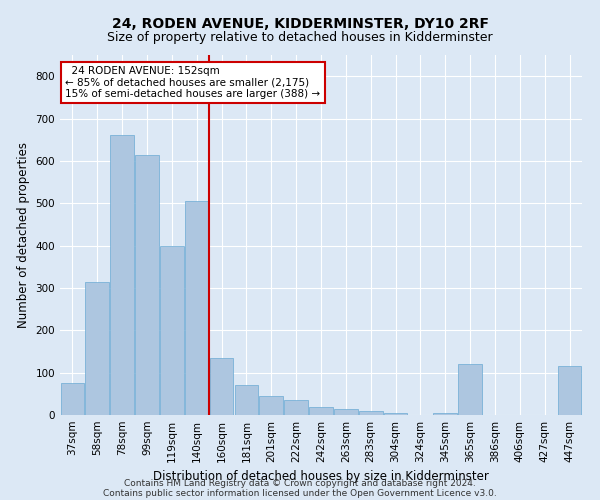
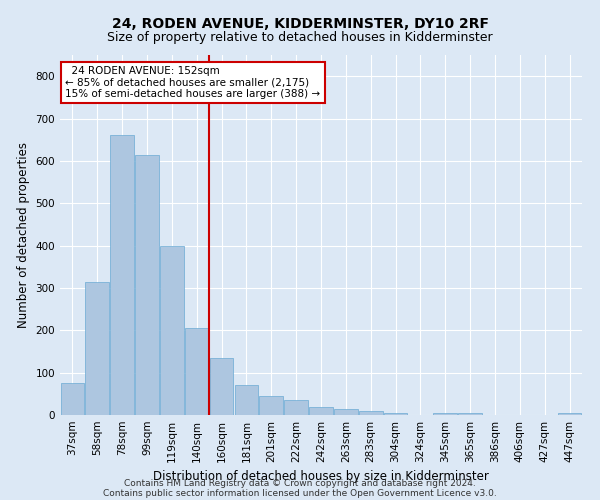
140sqm: 505 -> 205
365sqm: 120 -> 5
447sqm: 115 -> 5
